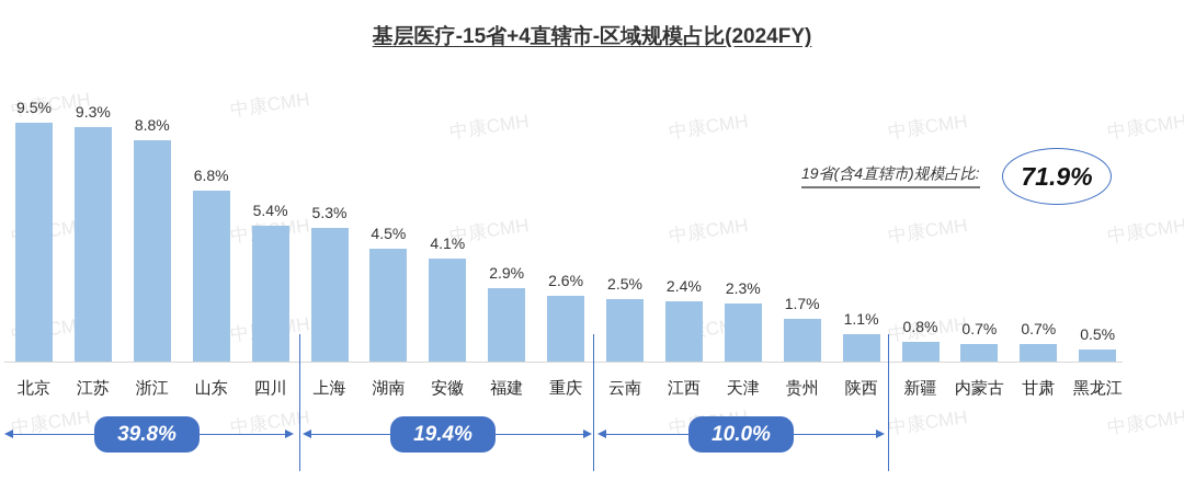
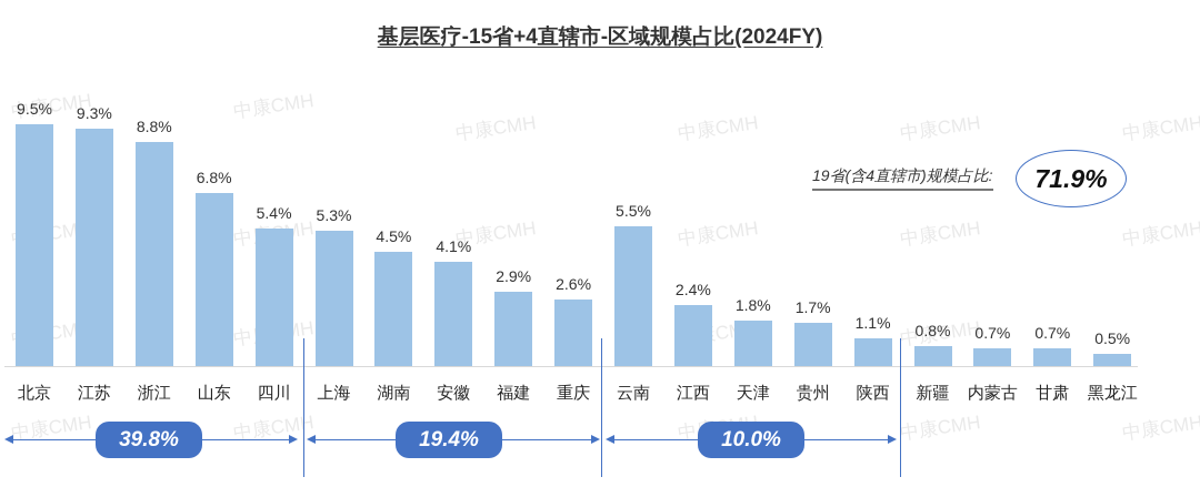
云南: 2.5% -> 5.5%
天津: 2.3% -> 1.8%
